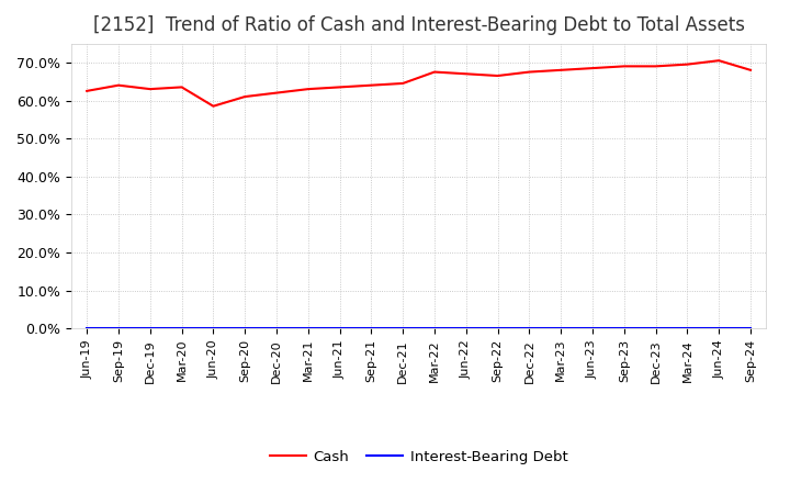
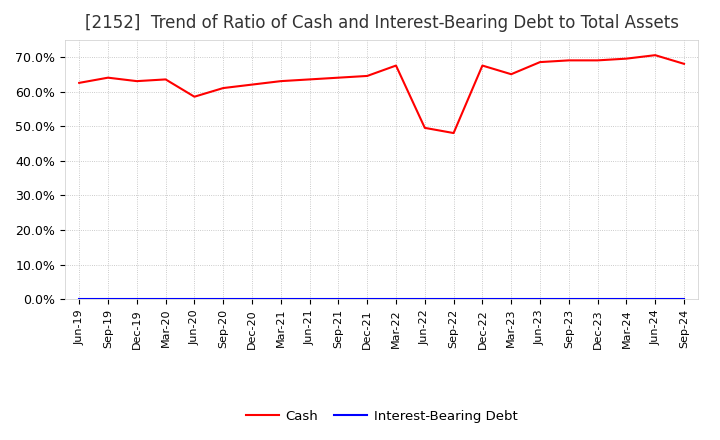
Cash/Jun-22: 67.0% -> 49.5%
Cash/Sep-22: 66.5% -> 48.0%
Cash/Mar-23: 68.0% -> 65.0%
